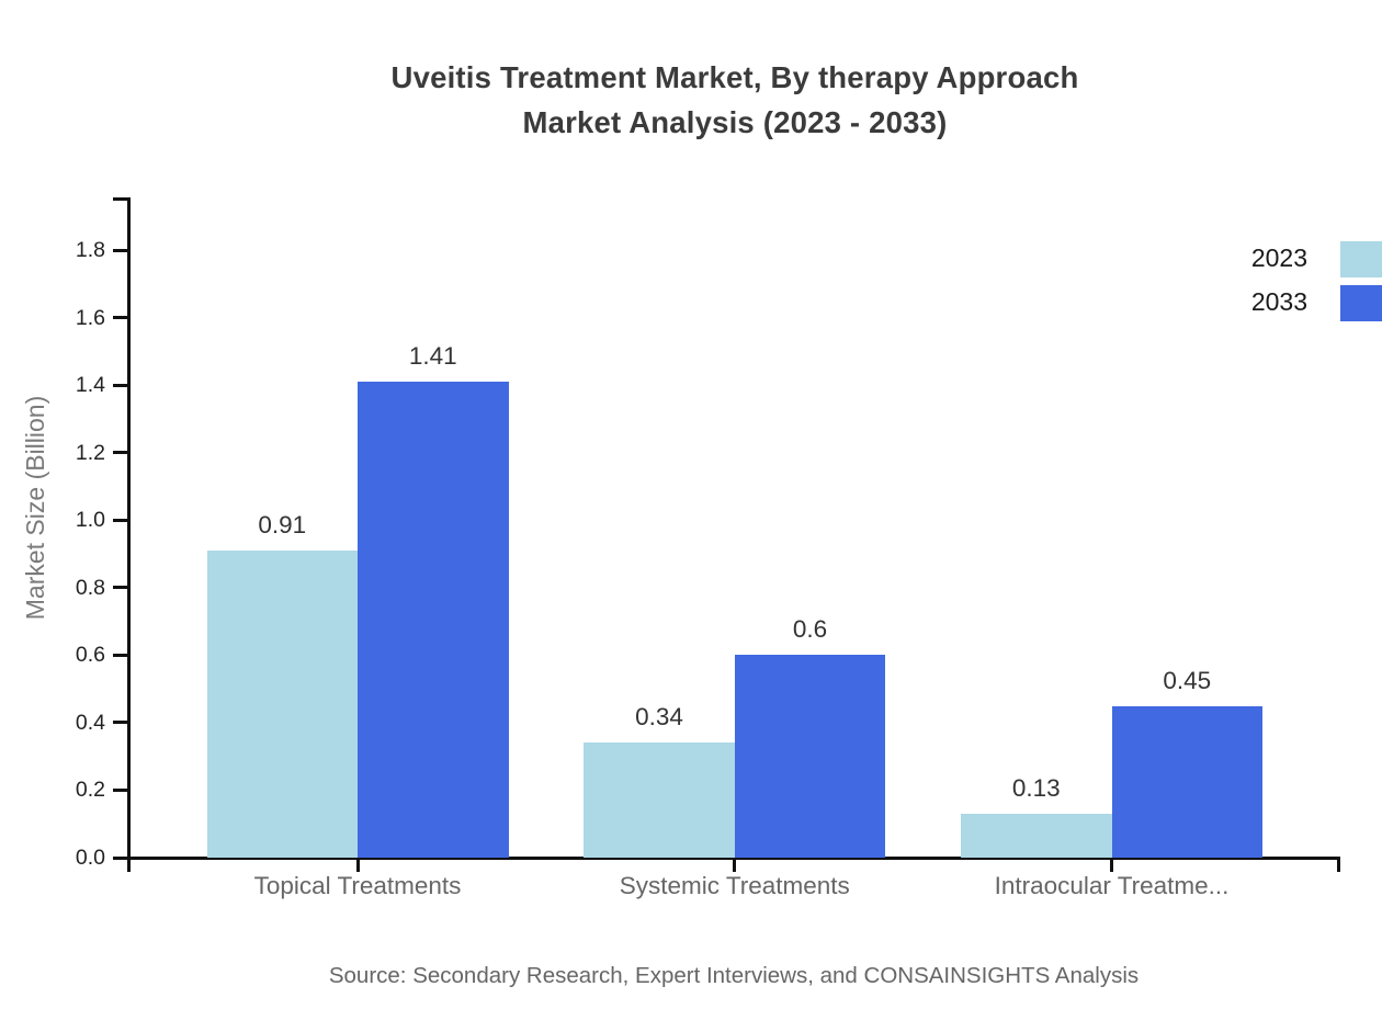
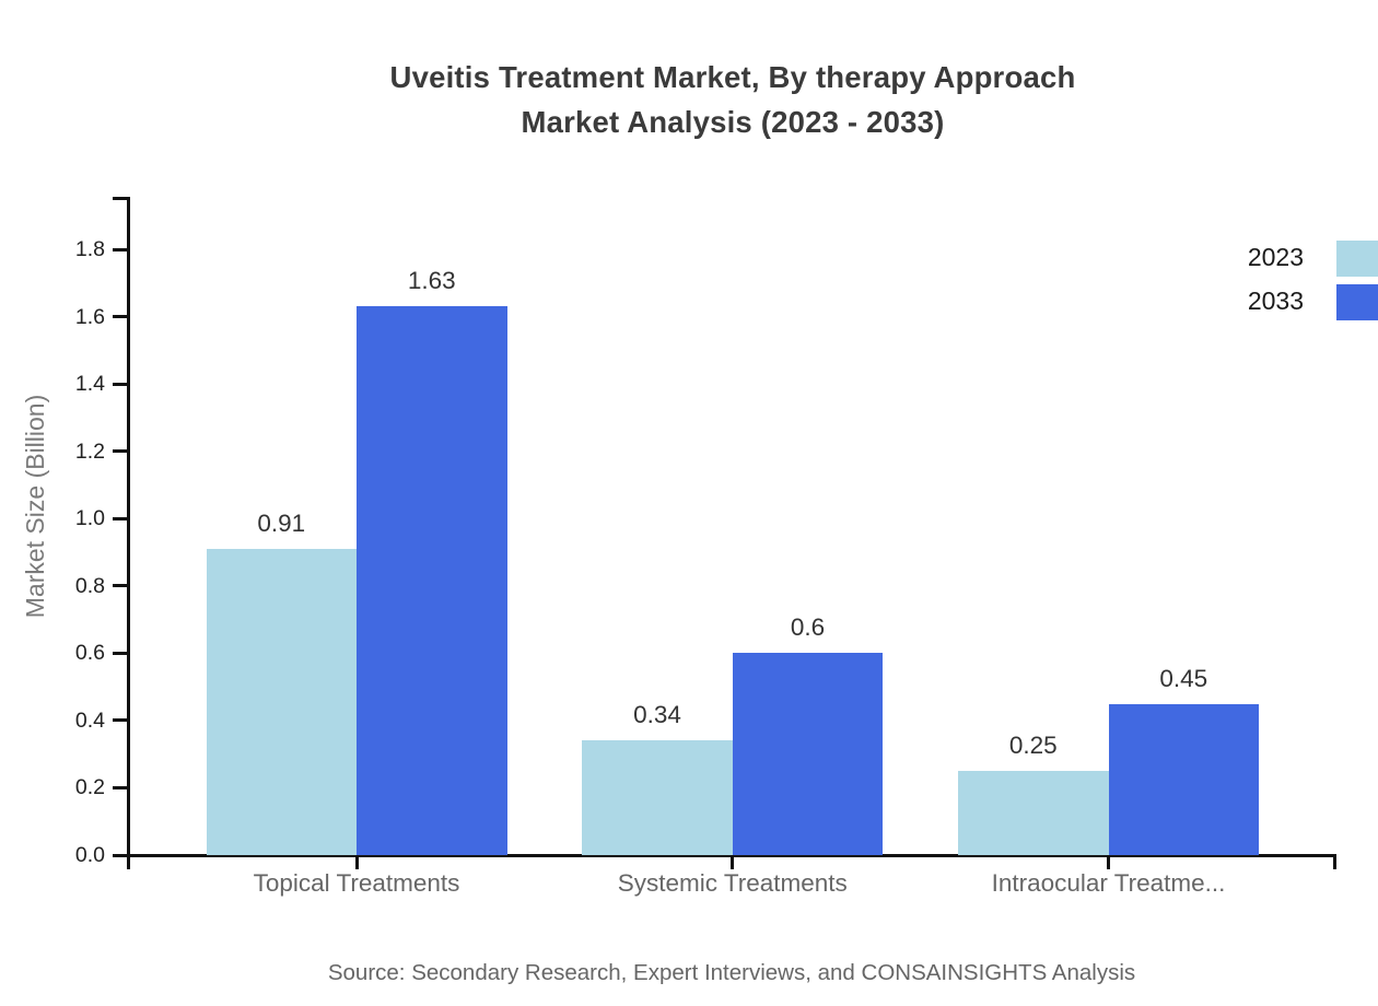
2033/Topical Treatments: 1.41 -> 1.63
2023/Intraocular Treatme...: 0.13 -> 0.25
